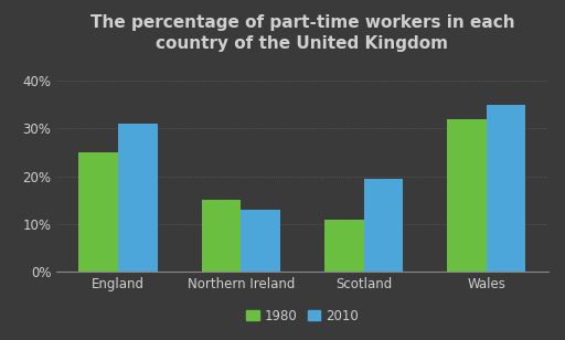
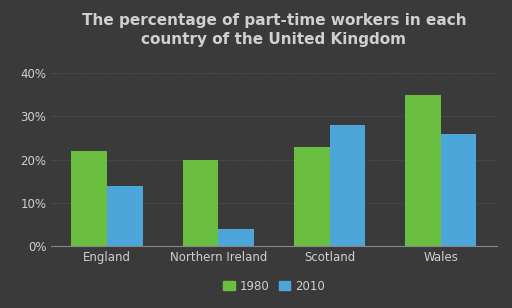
1980/England: 25% -> 22%
2010/England: 31.0% -> 14.0%
1980/Northern Ireland: 15% -> 20%
2010/Northern Ireland: 13.0% -> 4.0%
1980/Scotland: 11% -> 23%
2010/Scotland: 19.5% -> 28.0%
1980/Wales: 32% -> 35%
2010/Wales: 35.0% -> 26.0%
